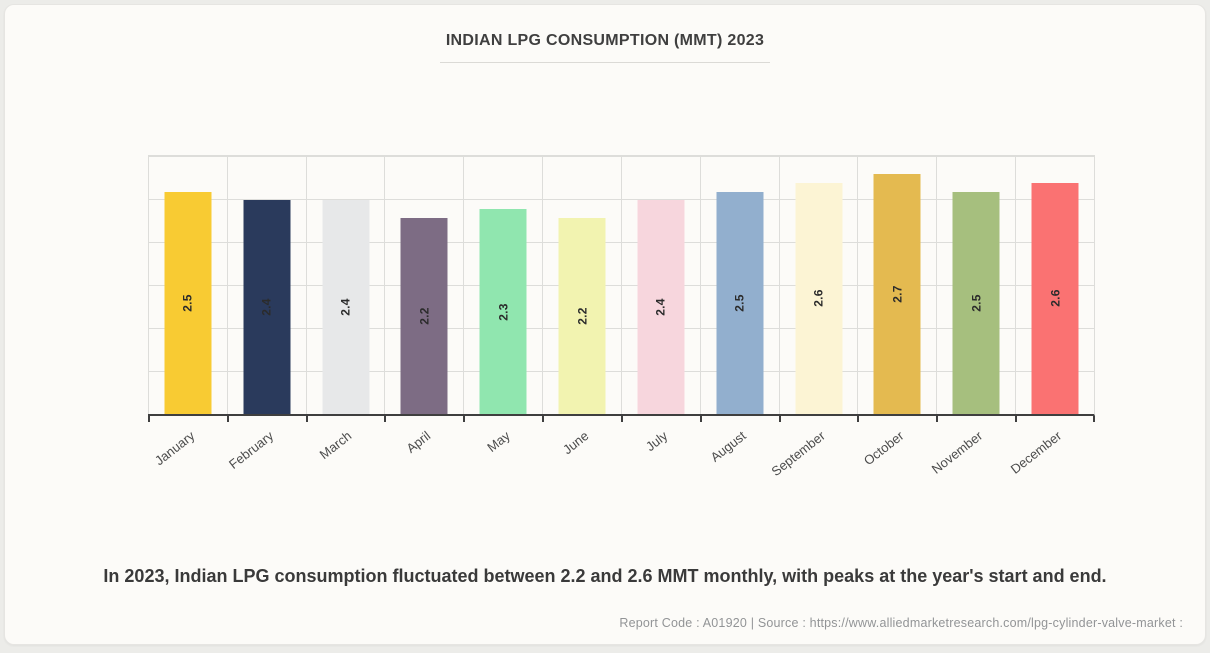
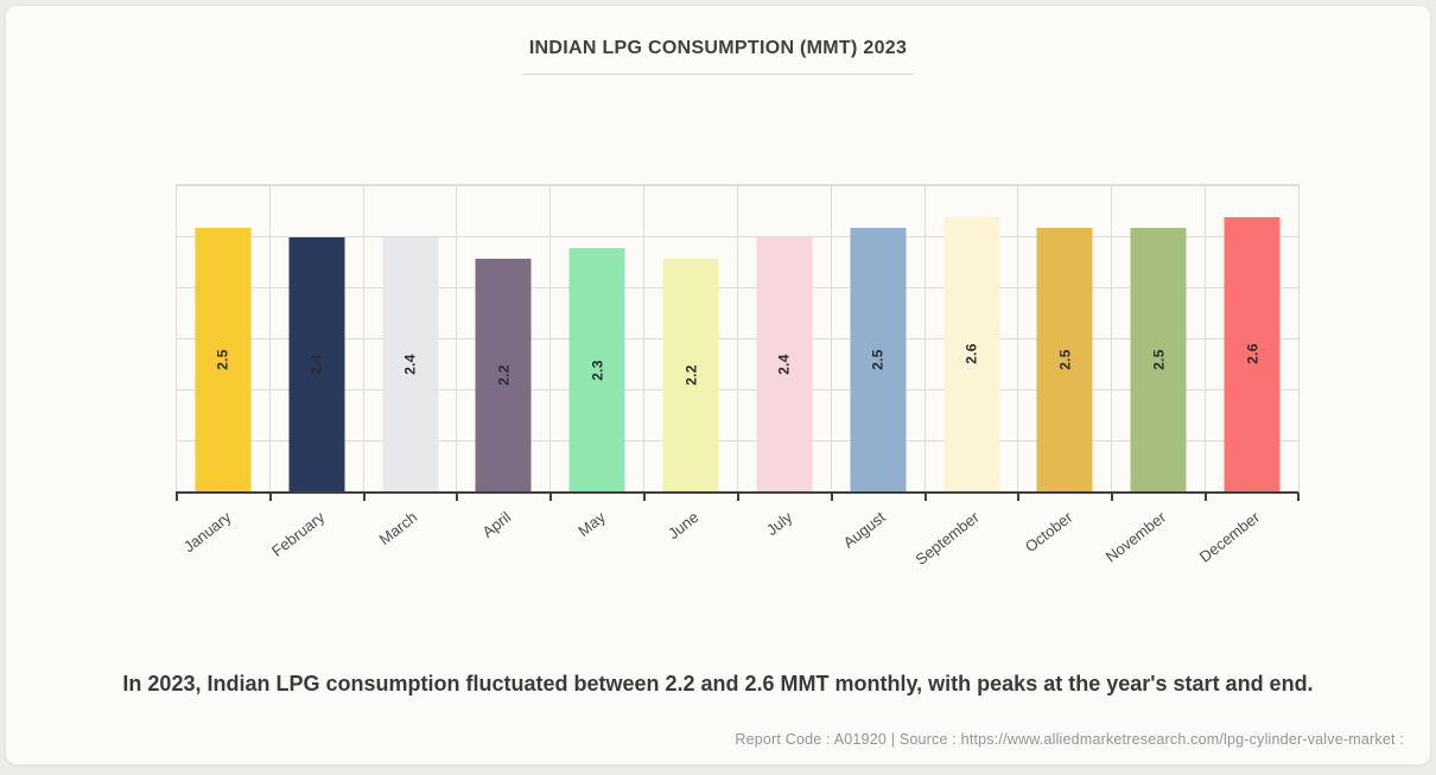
October: 2.7 -> 2.5
